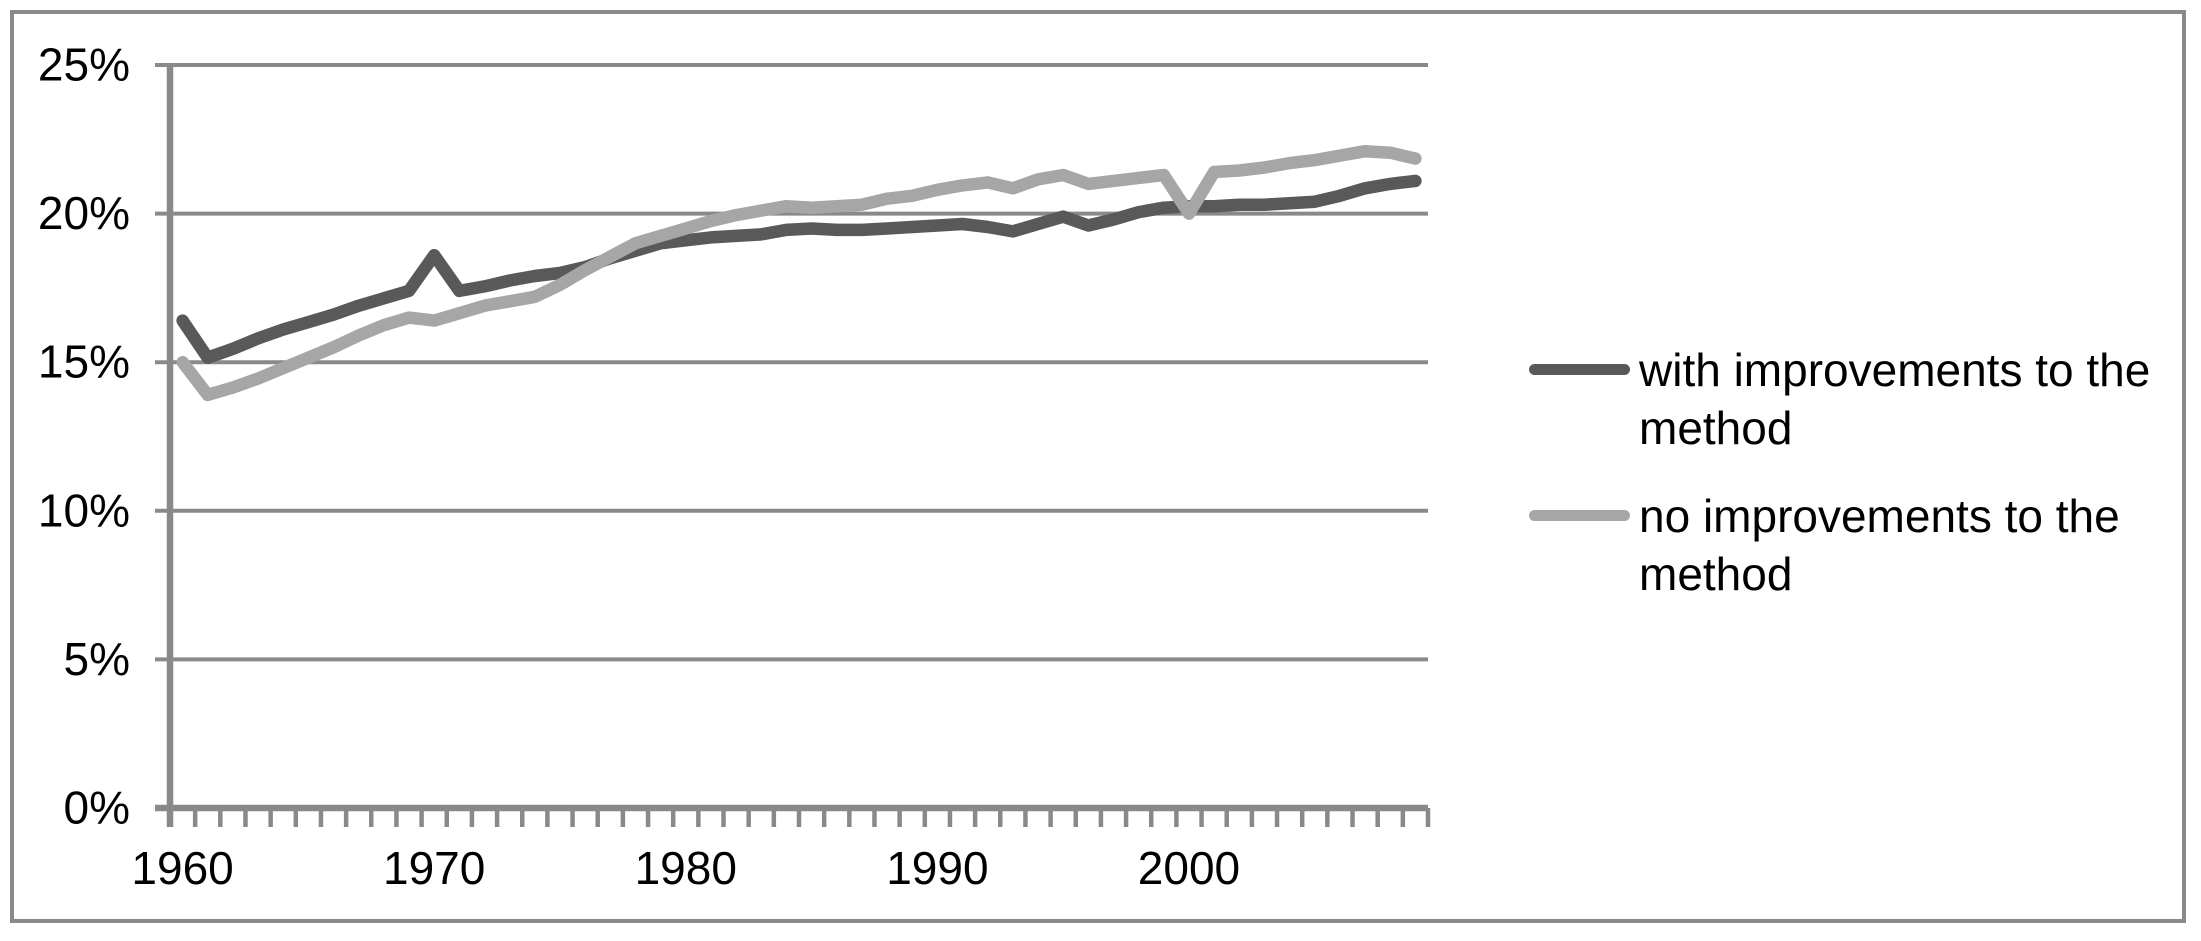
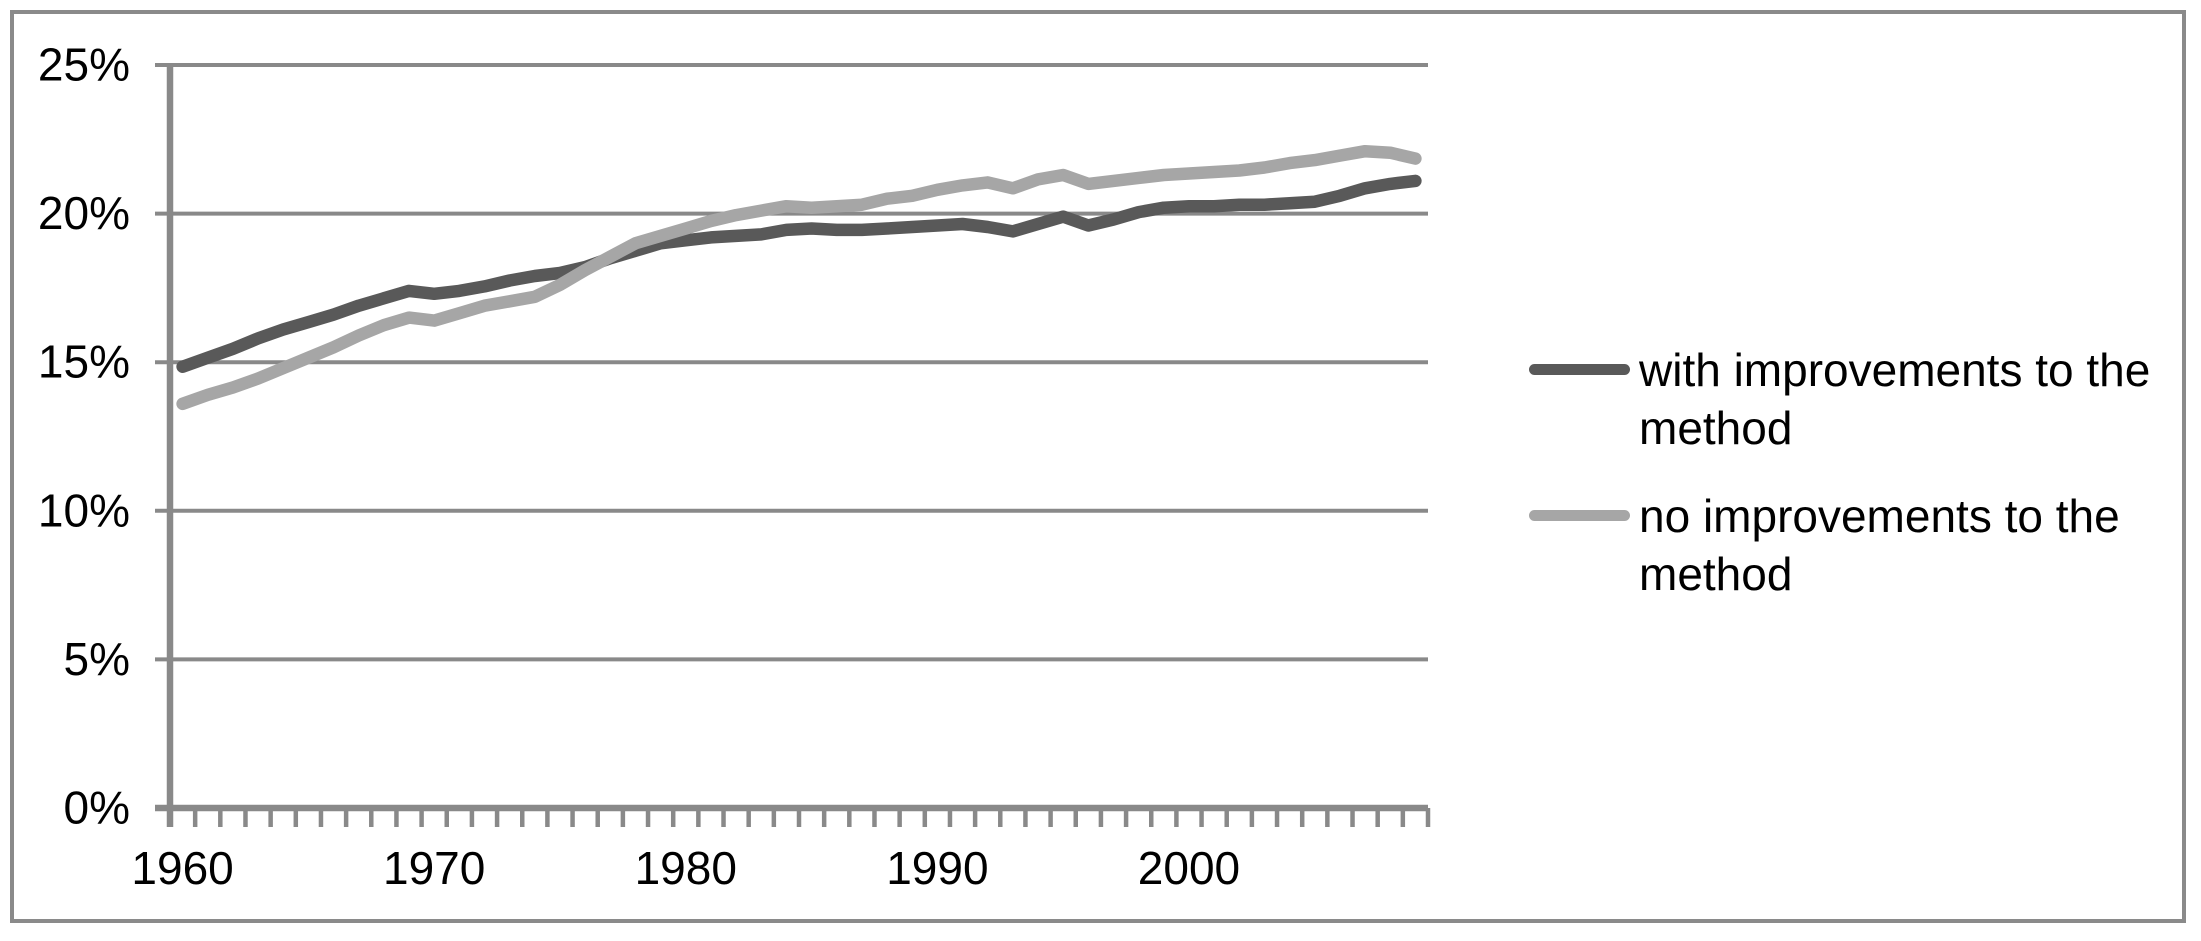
with improvements to the method/1960: 16.4% -> 14.8%
no improvements to the method/1960: 15.0% -> 13.6%
with improvements to the method/1970: 18.6% -> 17.3%
no improvements to the method/2000: 20.0% -> 21.4%
